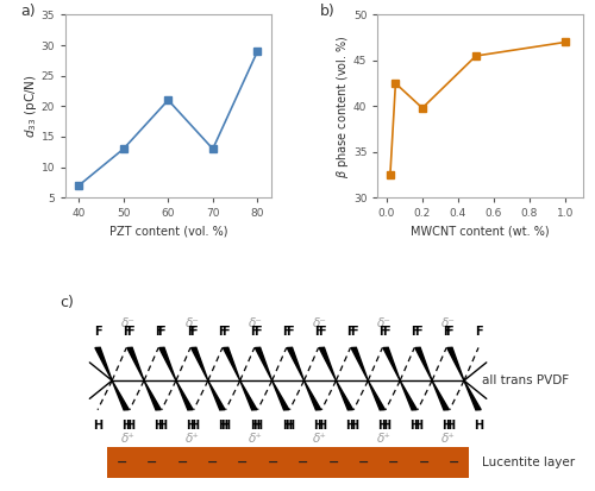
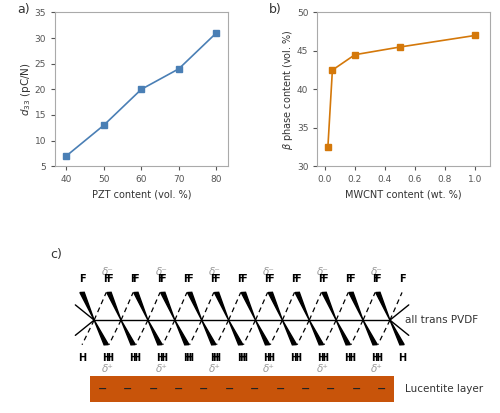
60: 21 -> 20
70: 13 -> 24
80: 29 -> 31
0.2: 39.8 -> 44.5
